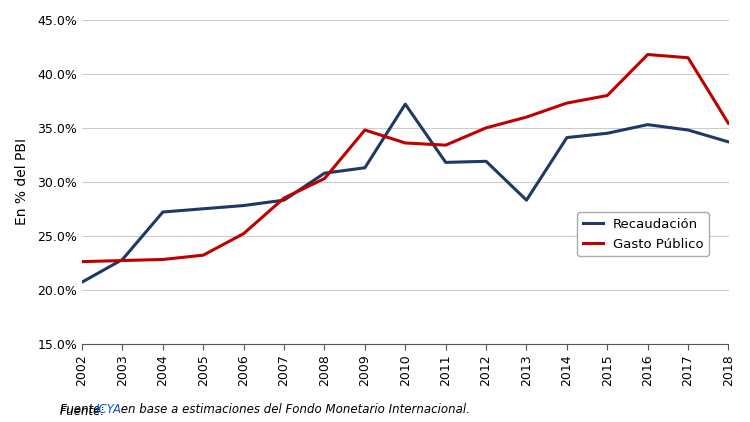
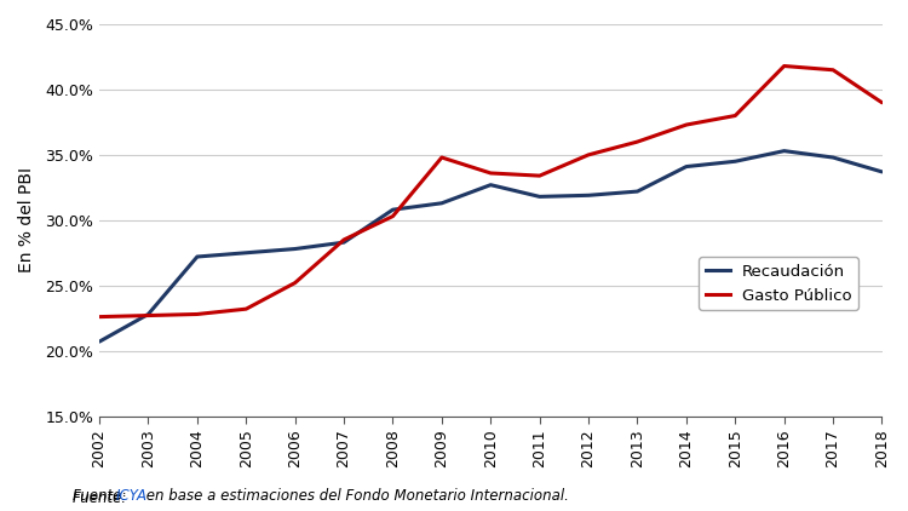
Recaudación/2010: 37.2% -> 32.7%
Recaudación/2013: 28.3% -> 32.2%
Gasto Público/2018: 35.4% -> 39.0%
